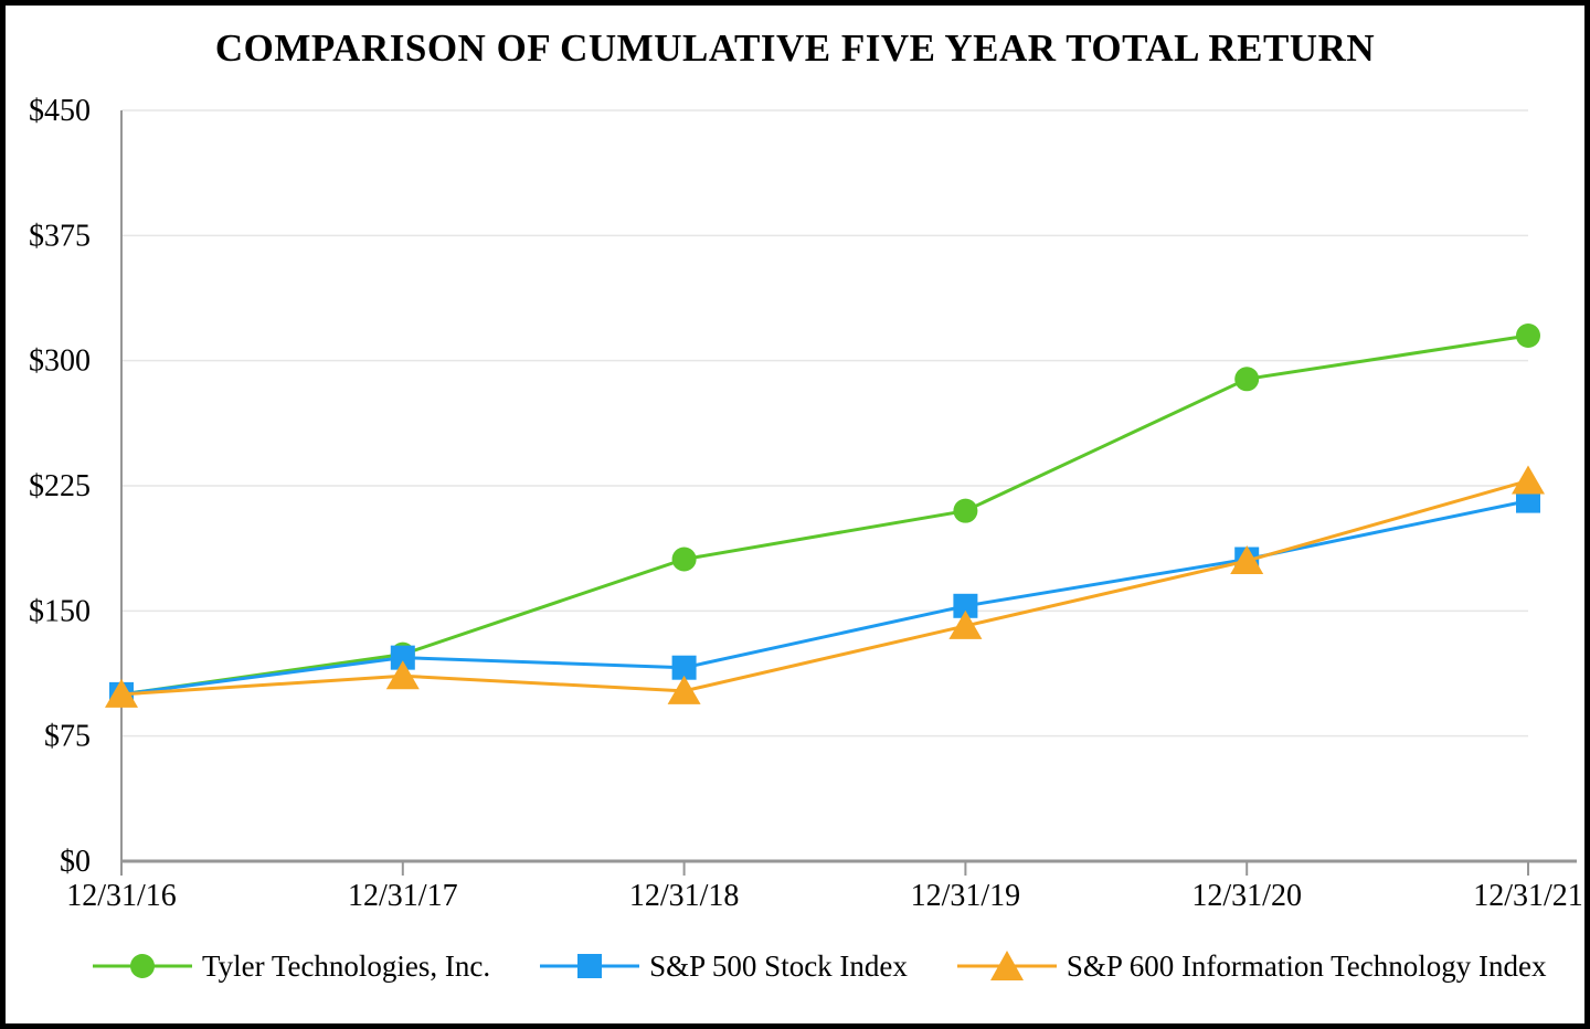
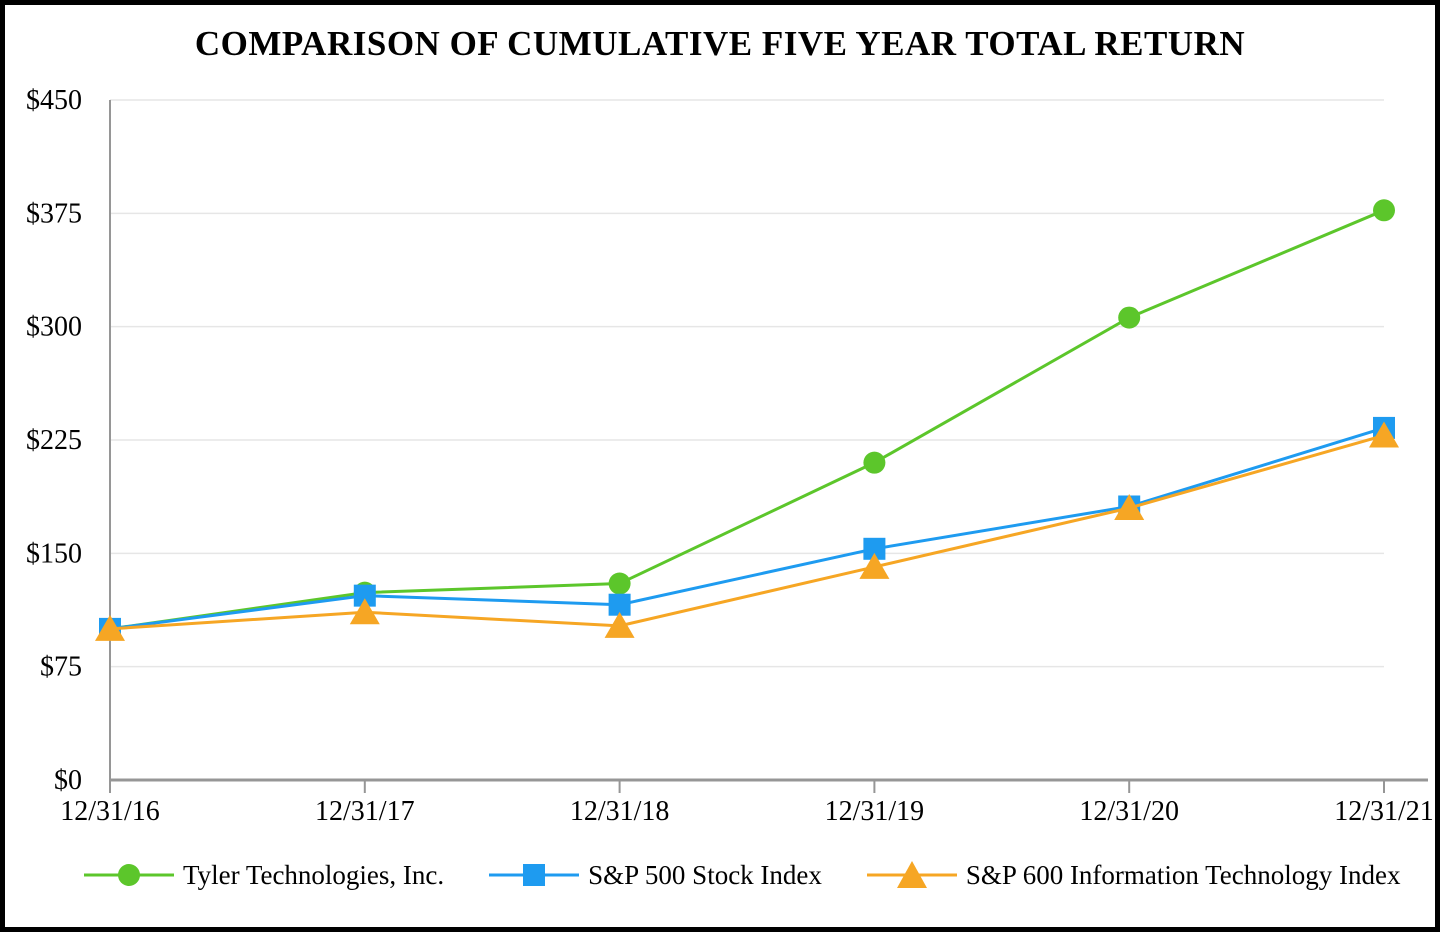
Tyler Technologies, Inc./12/31/18: $181 -> $130
Tyler Technologies, Inc./12/31/20: $289 -> $306
Tyler Technologies, Inc./12/31/21: $315 -> $377
S&P 500 Stock Index/12/31/21: $216 -> $233
